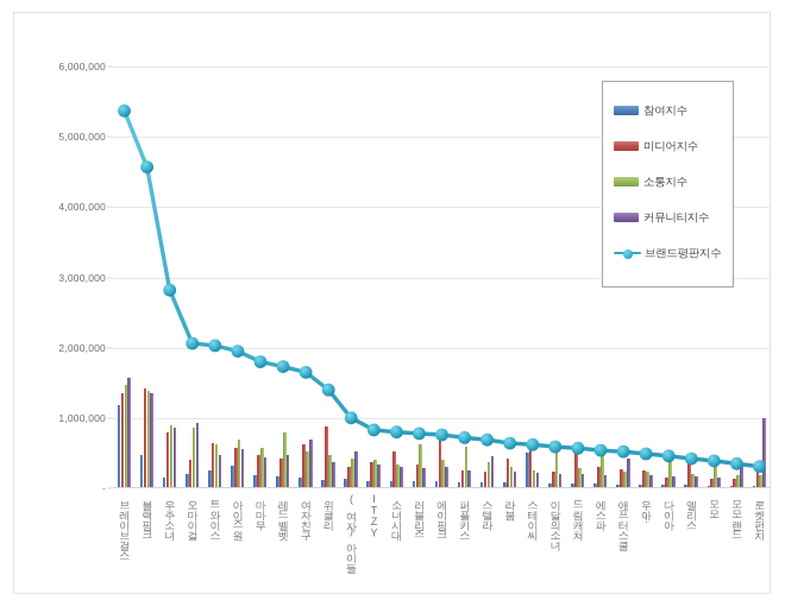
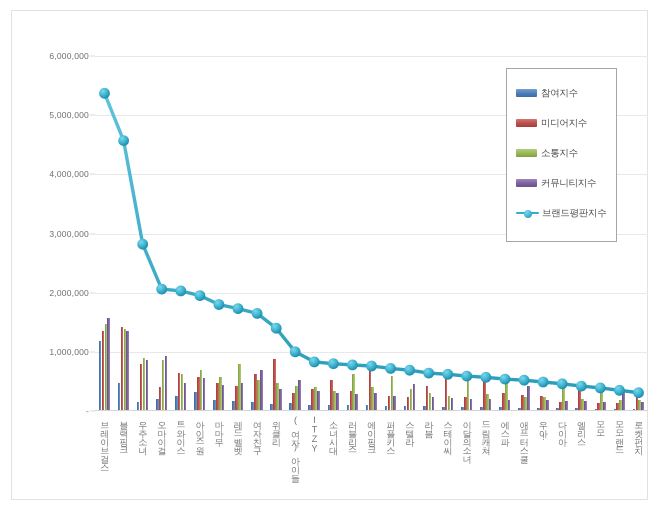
참여지수/스테이씨: 500000 -> 100000
커뮤니티지수/로켓펀치: 1000000 -> 100000
